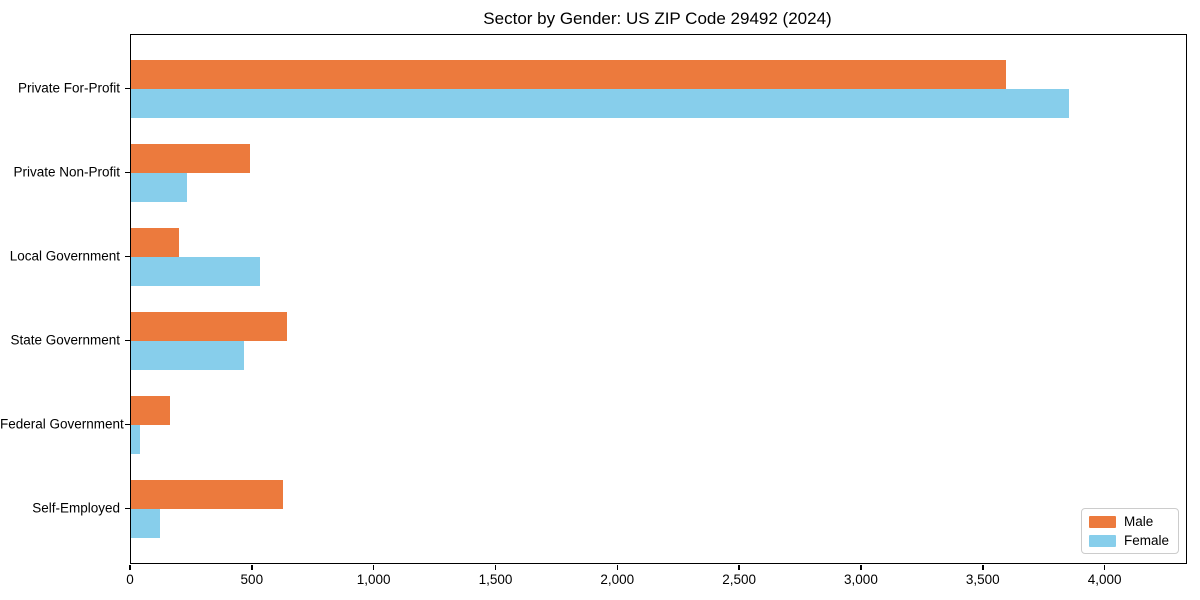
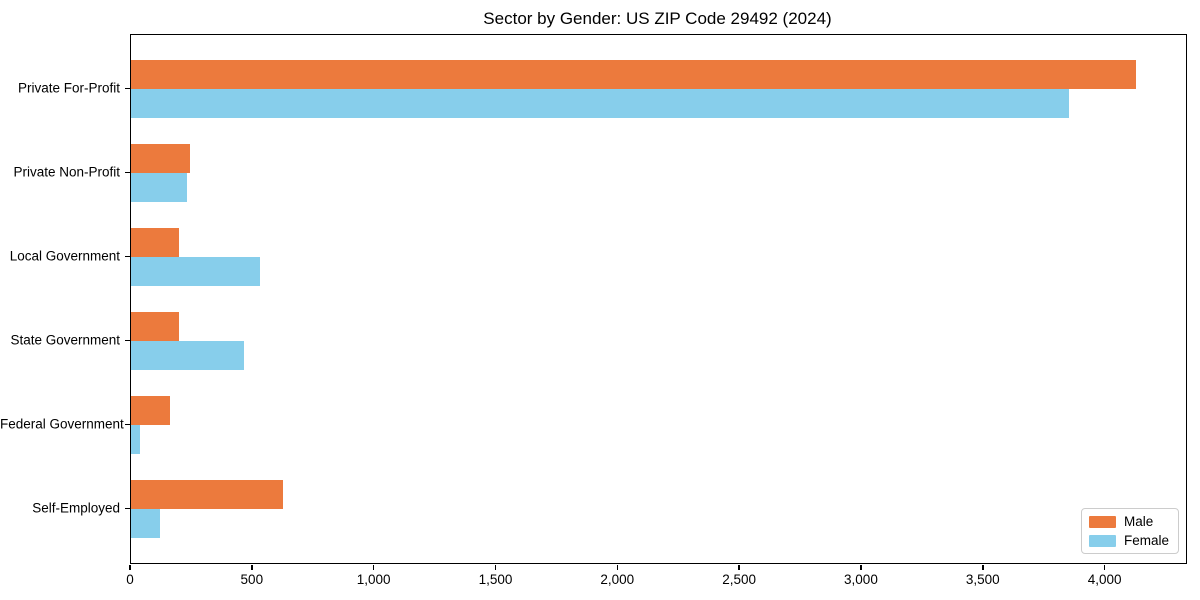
Male/Private For-Profit: 3590 -> 4120
Male/Private Non-Profit: 490 -> 240
Male/State Government: 640 -> 200
